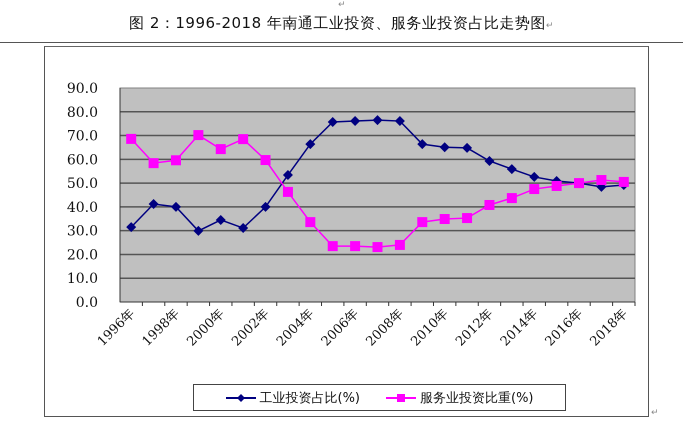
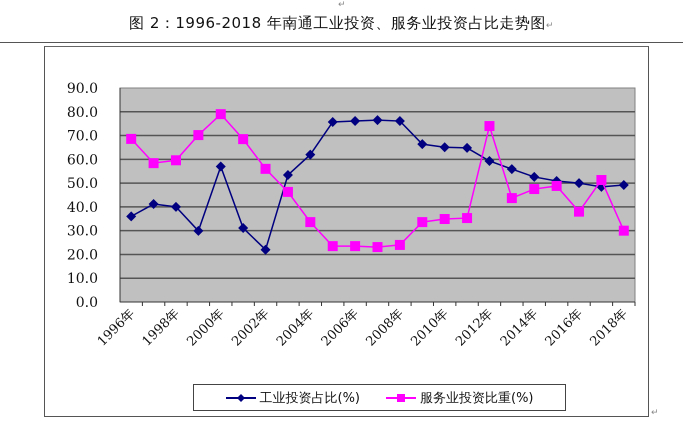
工业投资占比(%)/1996年: 32 -> 36
工业投资占比(%)/2000年: 34 -> 57
服务业投资比重(%)/2000年: 64 -> 79
工业投资占比(%)/2002年: 40 -> 22
服务业投资比重(%)/2002年: 60 -> 56
工业投资占比(%)/2004年: 66 -> 62
服务业投资比重(%)/2012年: 41 -> 74
服务业投资比重(%)/2016年: 50 -> 38
服务业投资比重(%)/2018年: 50 -> 30
